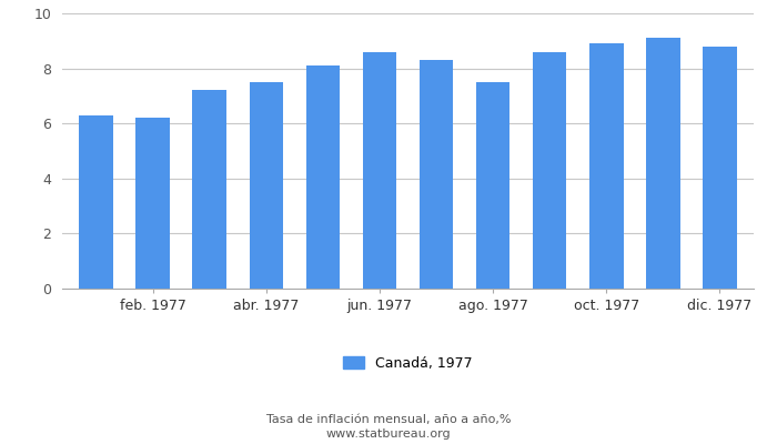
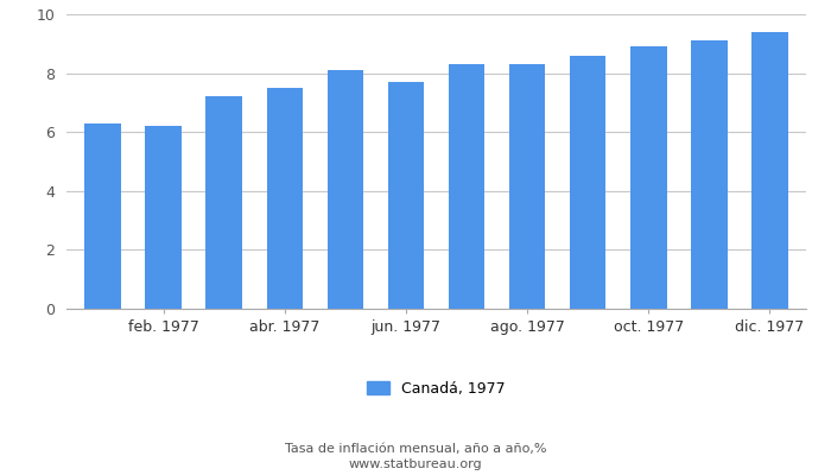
jun. 1977: 8.6 -> 7.7
ago. 1977: 7.5 -> 8.3
dic. 1977: 8.8 -> 9.4
